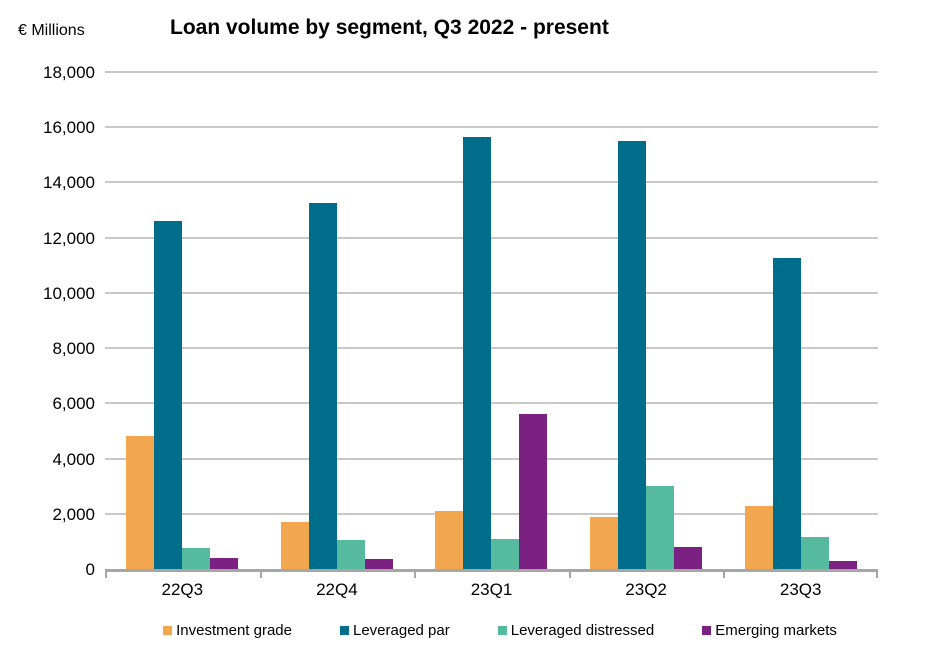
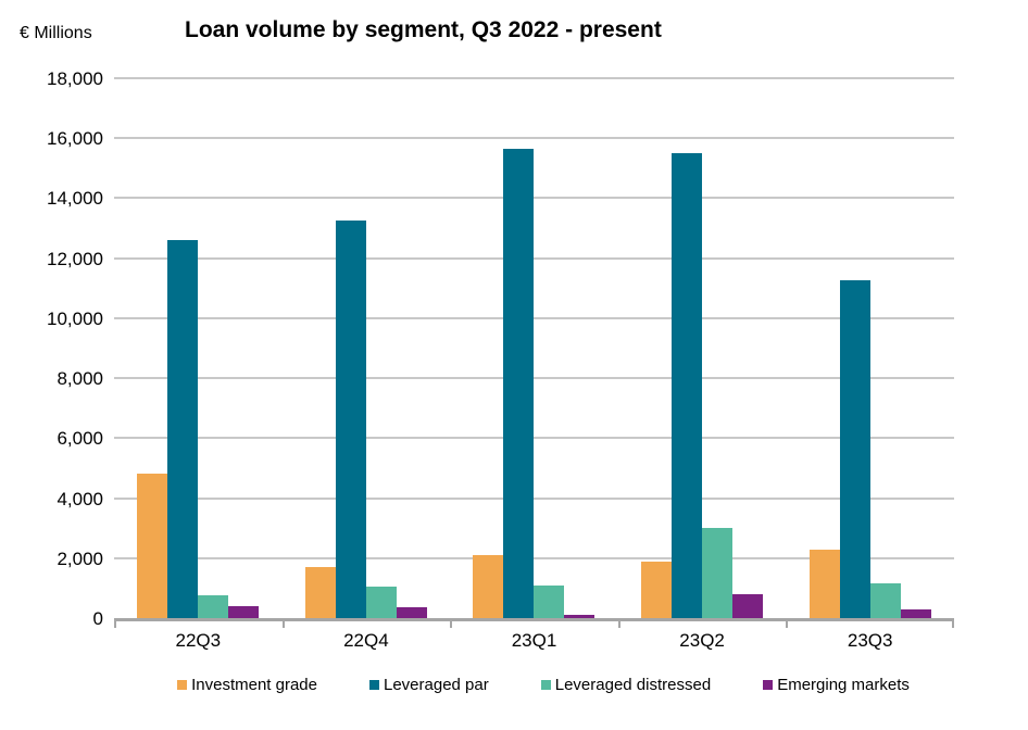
Emerging markets/23Q1: 5600 -> 100
